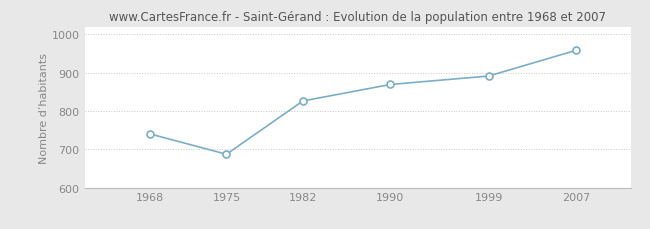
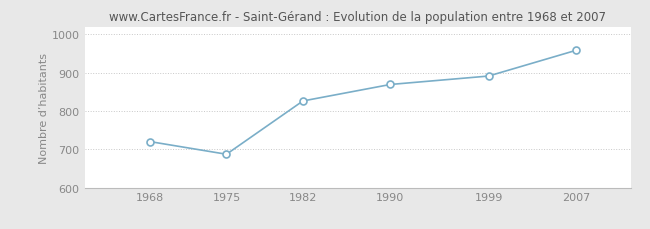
1968: 740 -> 720
